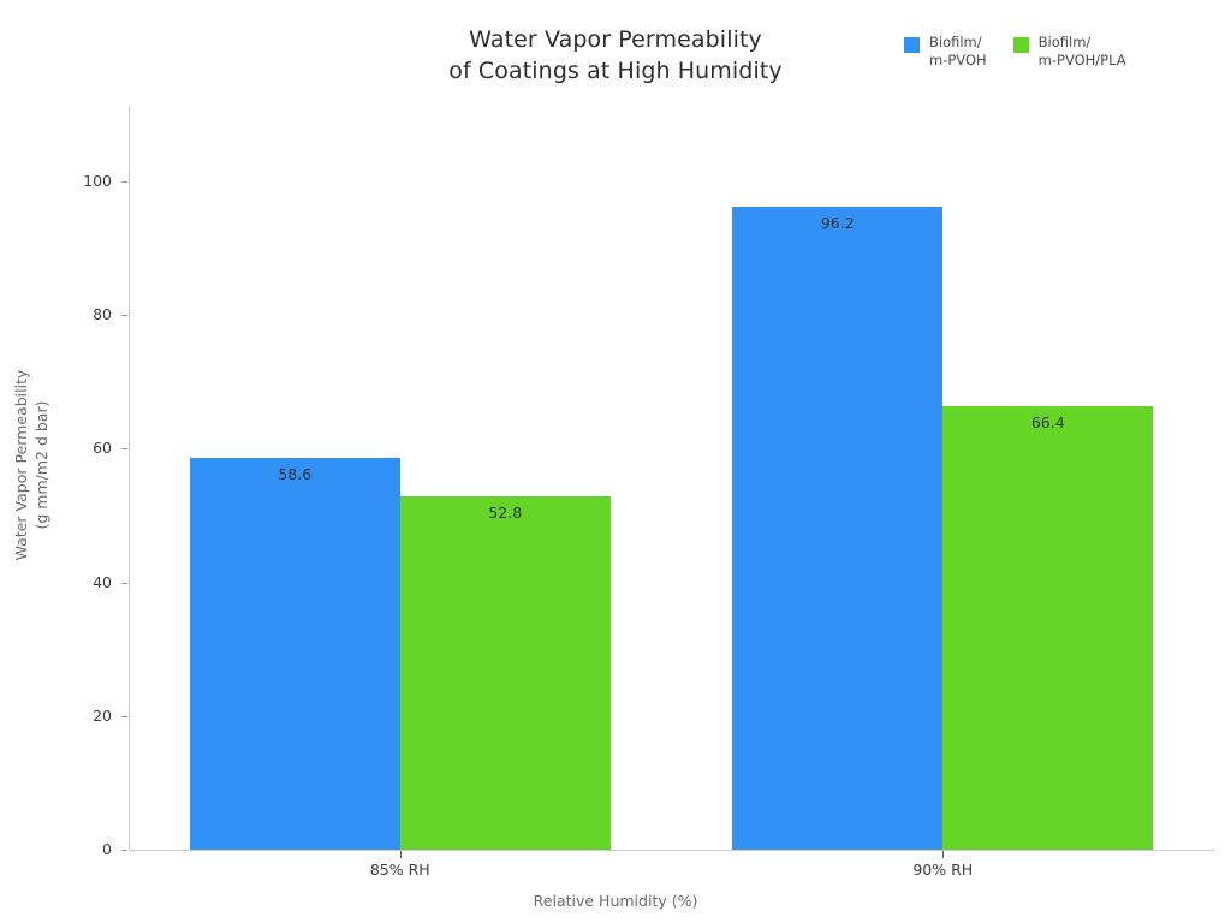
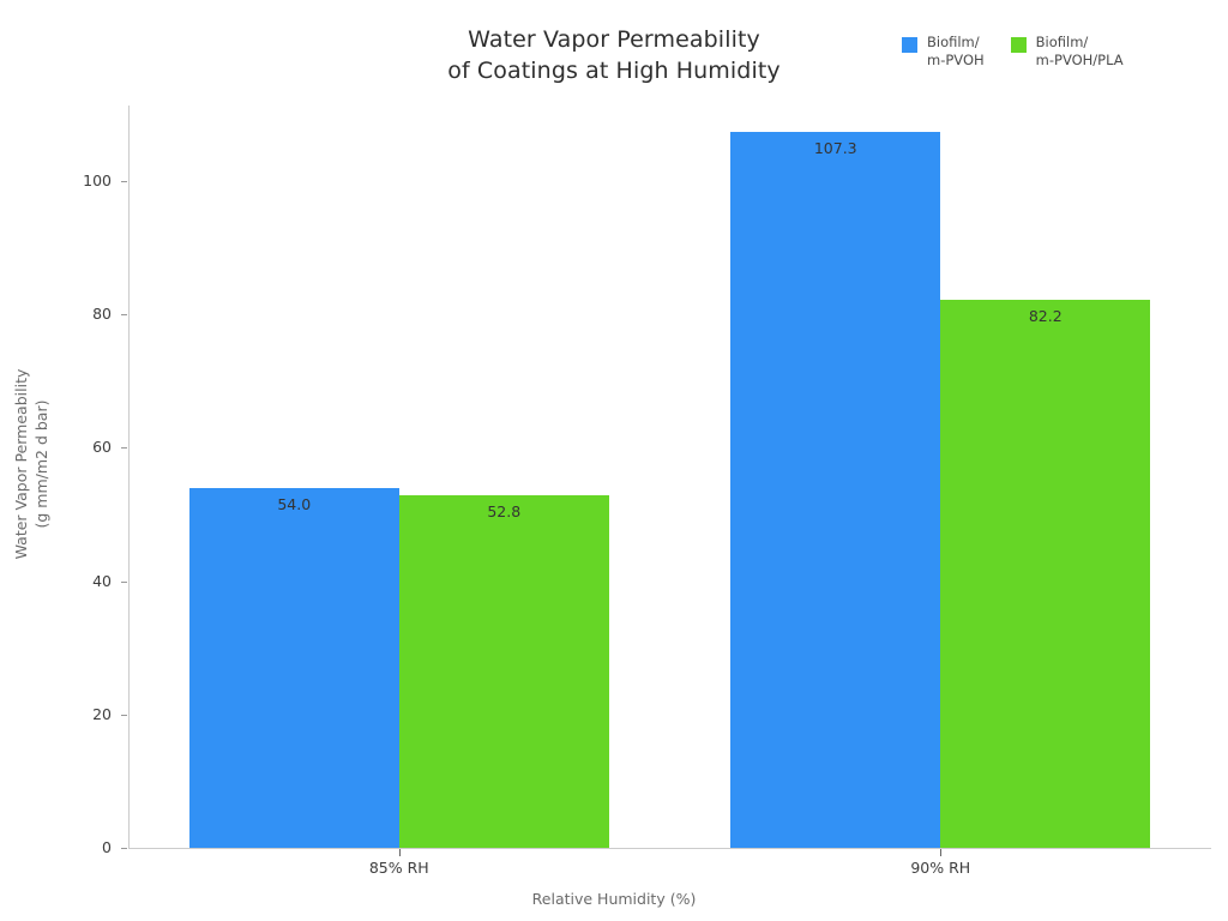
Biofilm/ m-PVOH/85% RH: 58.6 -> 54.0
Biofilm/ m-PVOH/90% RH: 96.2 -> 107.3
Biofilm/ m-PVOH/PLA/90% RH: 66.4 -> 82.2
